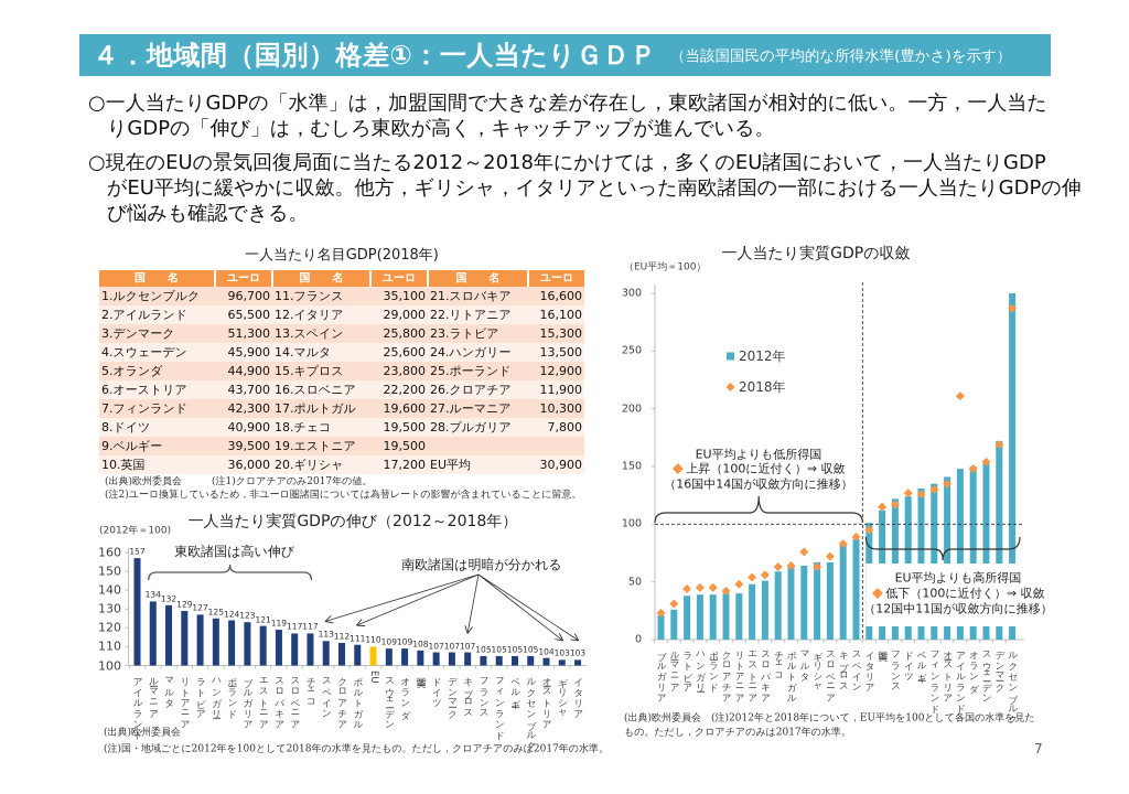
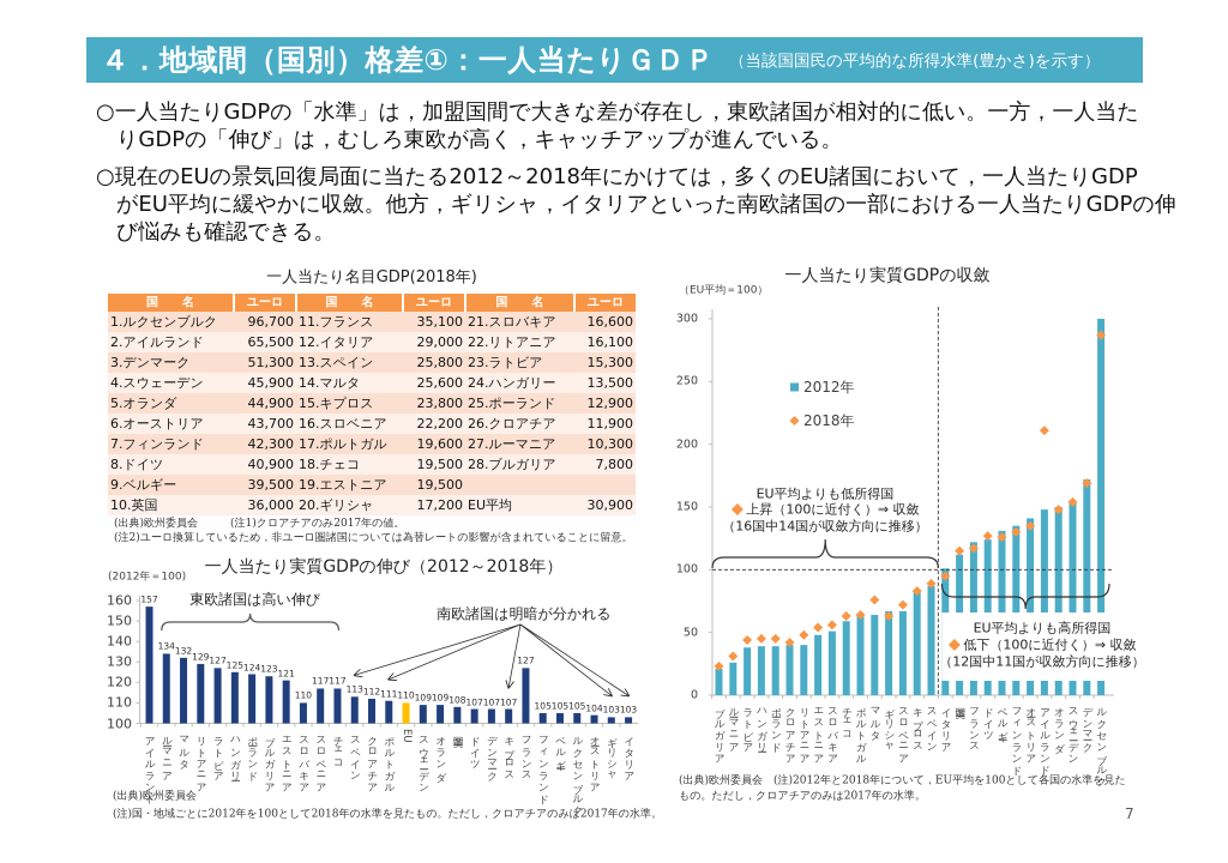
一人当たり実質GDPの伸び（2012～2018年）/スロバキア: 119 -> 110
一人当たり実質GDPの伸び（2012～2018年）/フランス: 105 -> 127
